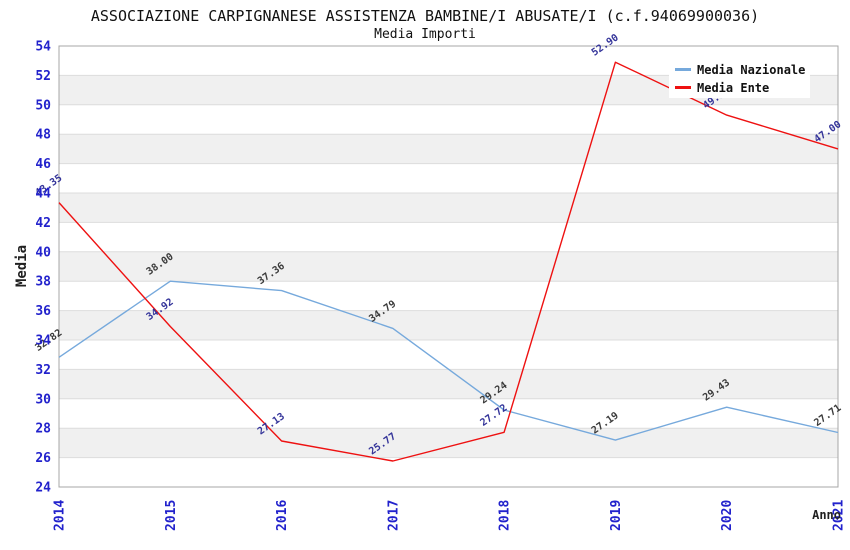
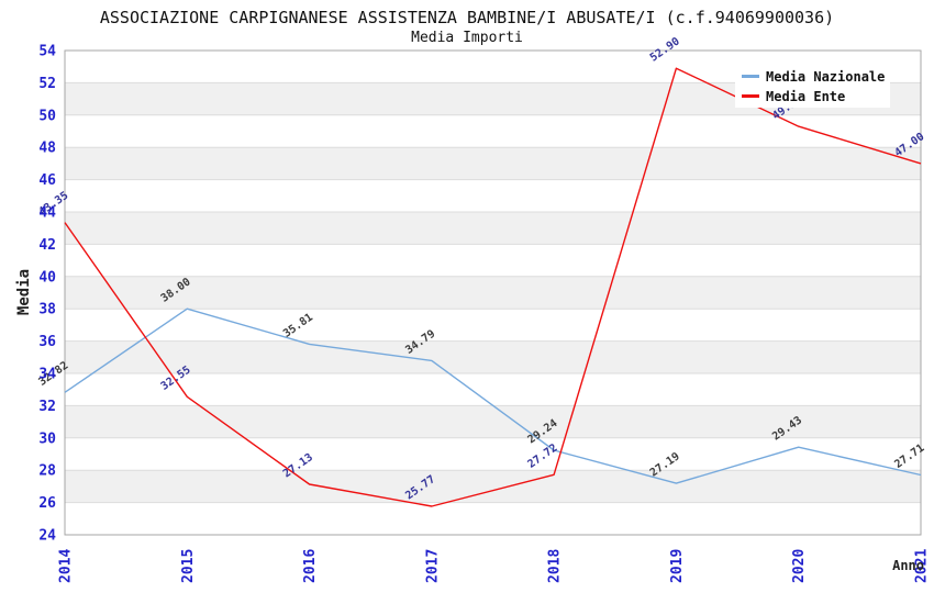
Media Ente/2015: 34.92 -> 32.55
Media Nazionale/2016: 37.36 -> 35.81
